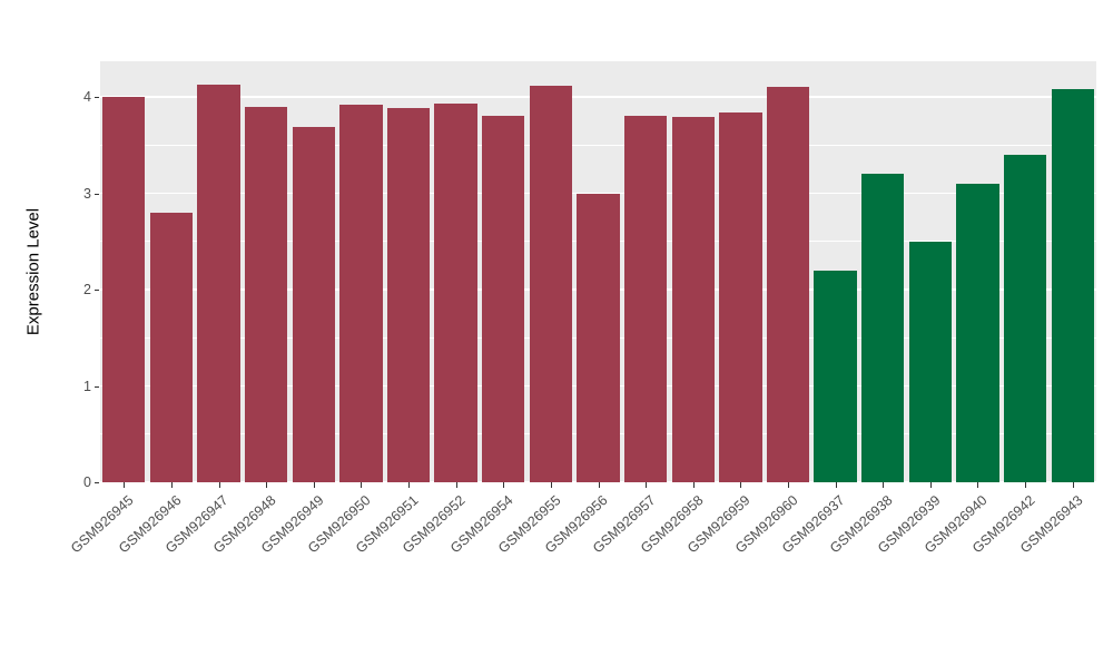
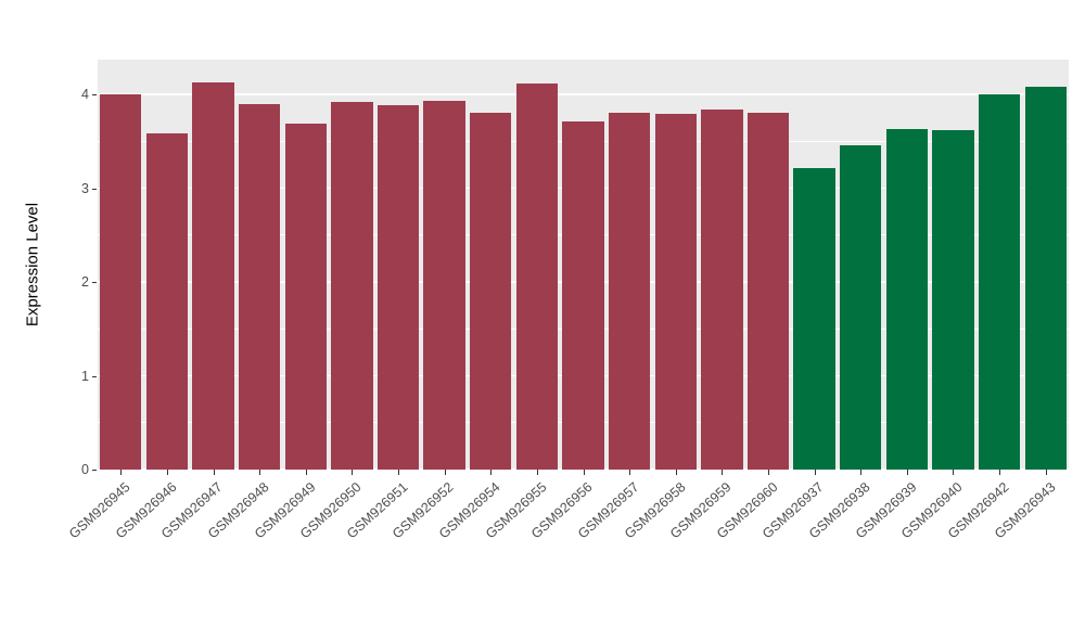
GSM926946: 2.8 -> 3.6
GSM926956: 3.0 -> 3.7
GSM926960: 4.1 -> 3.8
GSM926937: 2.2 -> 3.2
GSM926938: 3.2 -> 3.5
GSM926939: 2.5 -> 3.6
GSM926940: 3.1 -> 3.6
GSM926942: 3.4 -> 4.0
